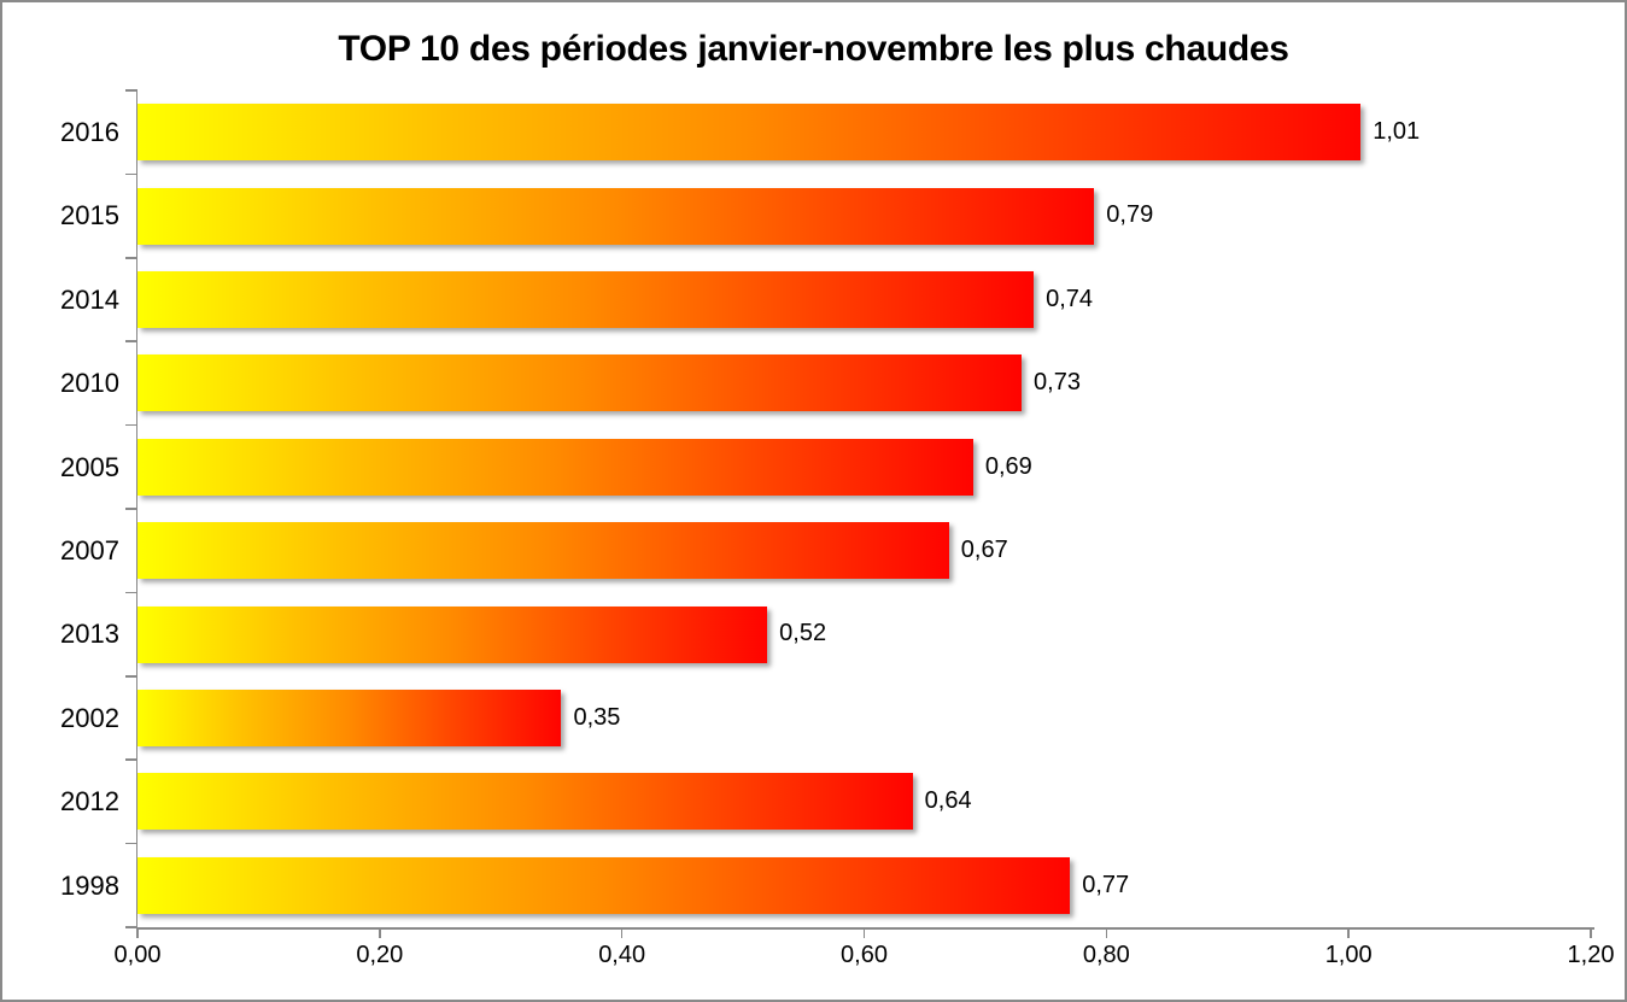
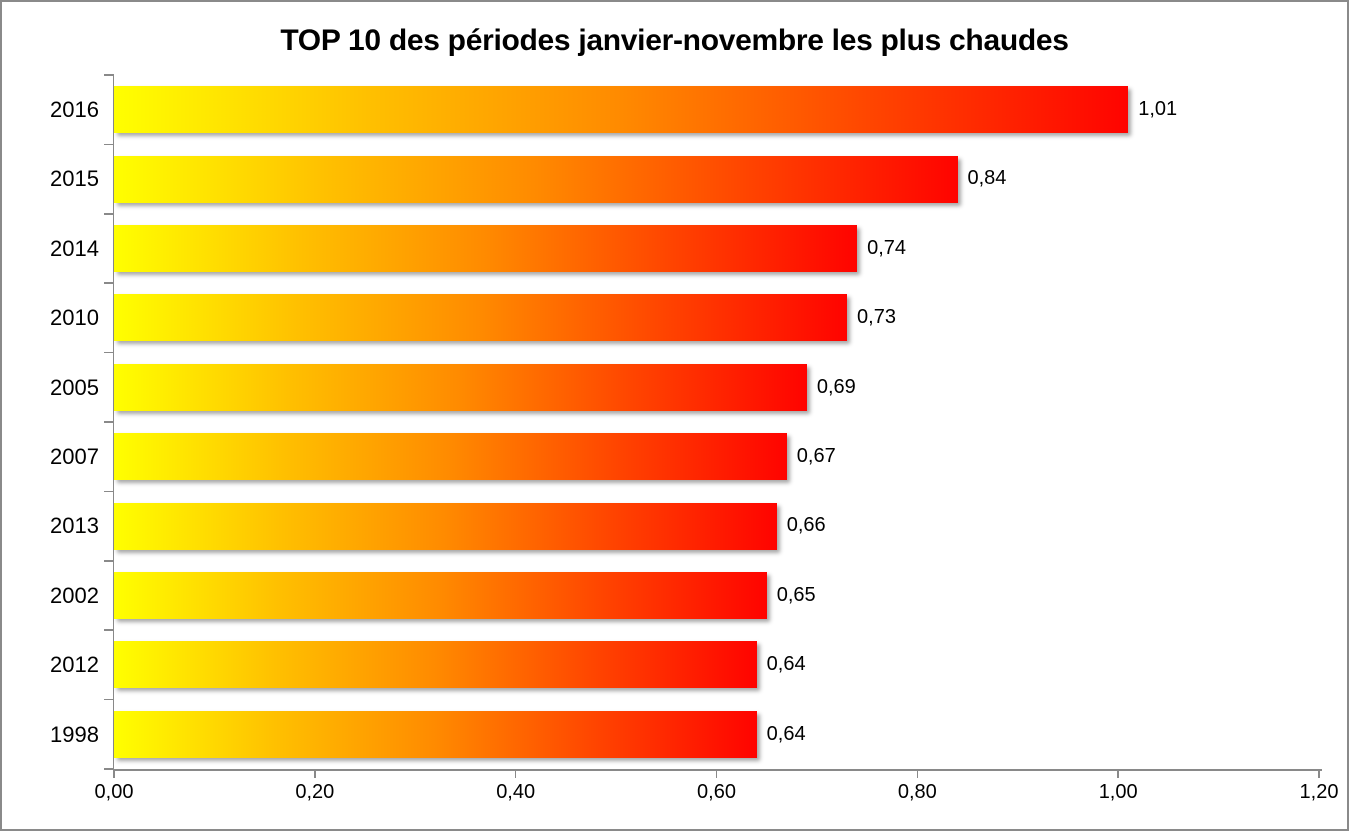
2015: 0,79 -> 0,84
2013: 0,52 -> 0,66
2002: 0,35 -> 0,65
1998: 0,77 -> 0,64
